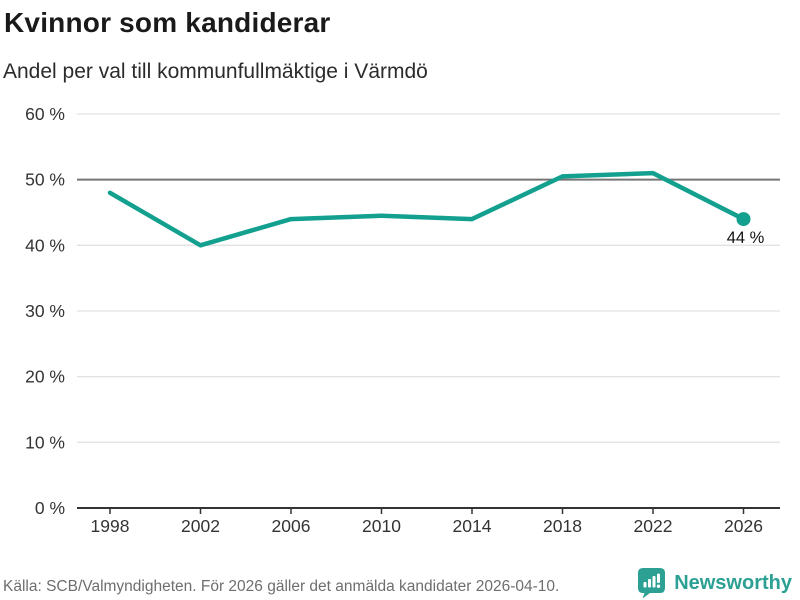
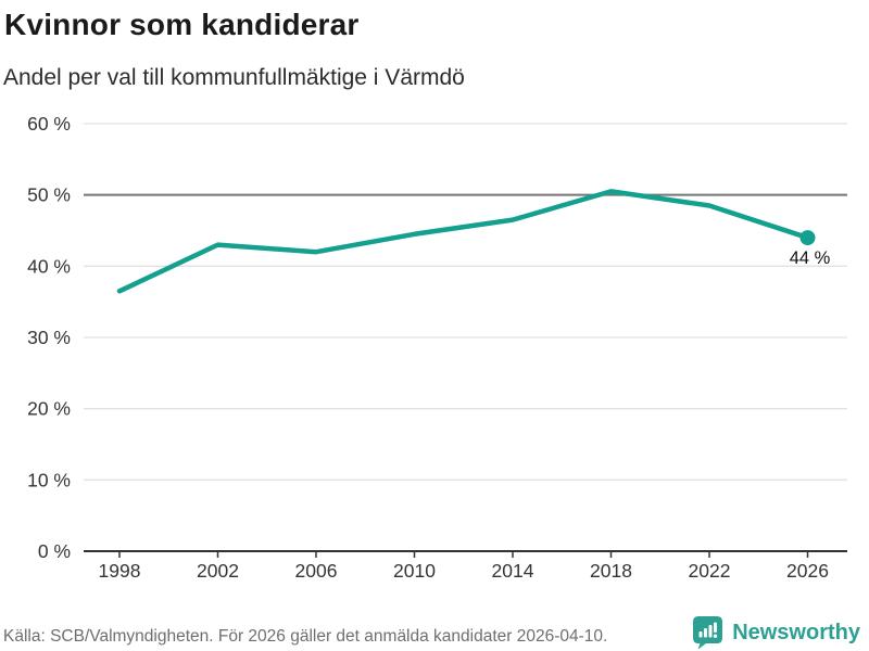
1998: 48% -> 36%
2002: 40% -> 43%
2006: 44% -> 42%
2014: 44% -> 46%
2022: 51% -> 48%
